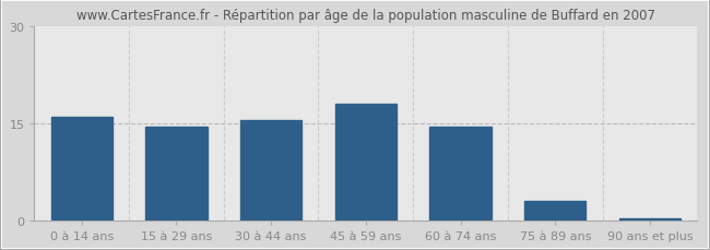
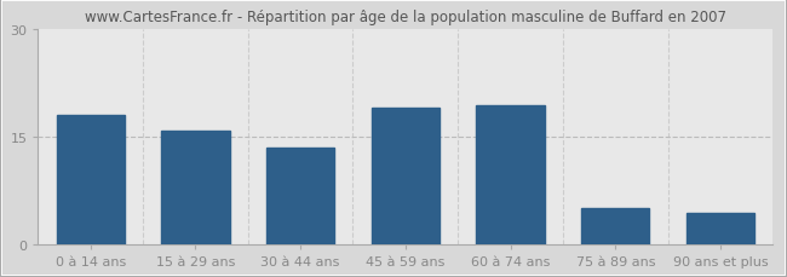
0 à 14 ans: 16.0 -> 18.0
15 à 29 ans: 14.5 -> 15.8
30 à 44 ans: 15.5 -> 13.4
45 à 59 ans: 18.0 -> 19.0
60 à 74 ans: 14.5 -> 19.4
75 à 89 ans: 3.0 -> 5.0
90 ans et plus: 0.3 -> 4.4
